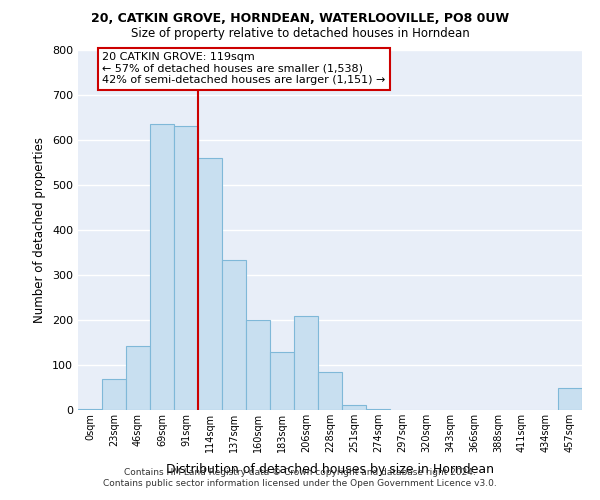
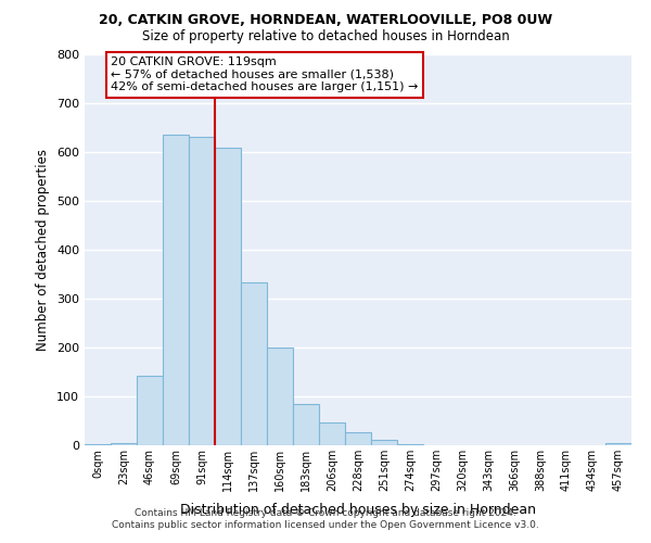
23sqm: 70 -> 5
114sqm: 560 -> 610
183sqm: 130 -> 84
206sqm: 210 -> 46
228sqm: 85 -> 27
457sqm: 50 -> 5
